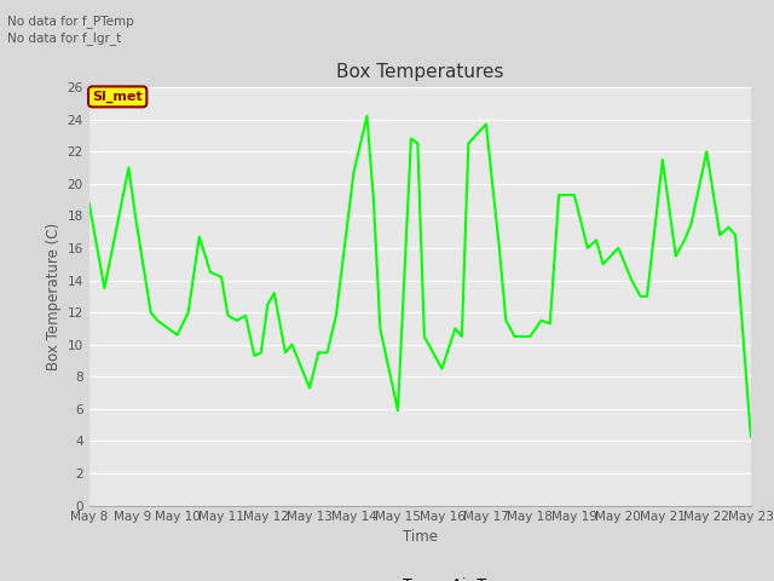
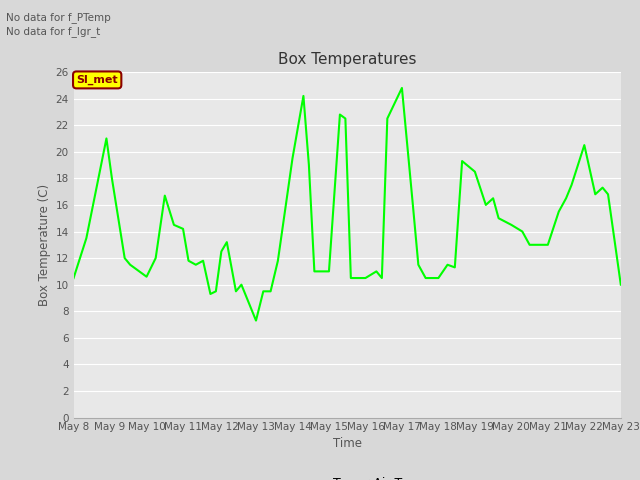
May 8: 18.8 -> 10.5
May 14: 20.7 -> 19.5
May 15: 5.9 -> 11.0
May 16: 8.5 -> 10.5
May 17: 23.7 -> 24.8
May 19: 19.3 -> 18.5
May 20: 16.0 -> 14.5
May 21: 21.5 -> 13.0
May 22: 22.0 -> 20.5
May 23: 4.3 -> 10.0
